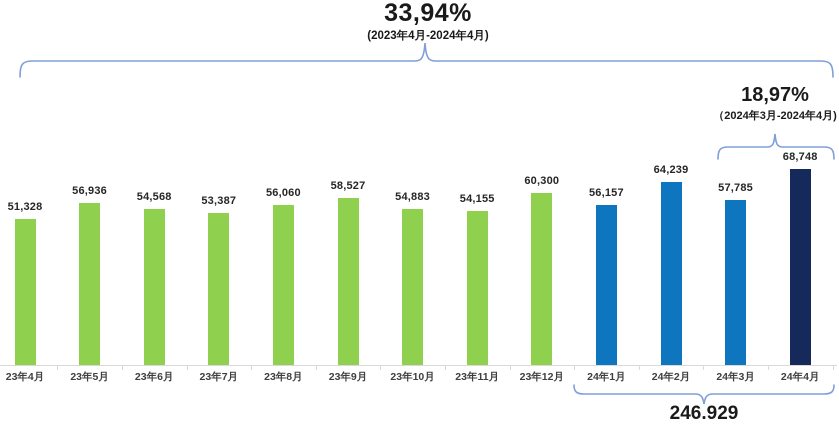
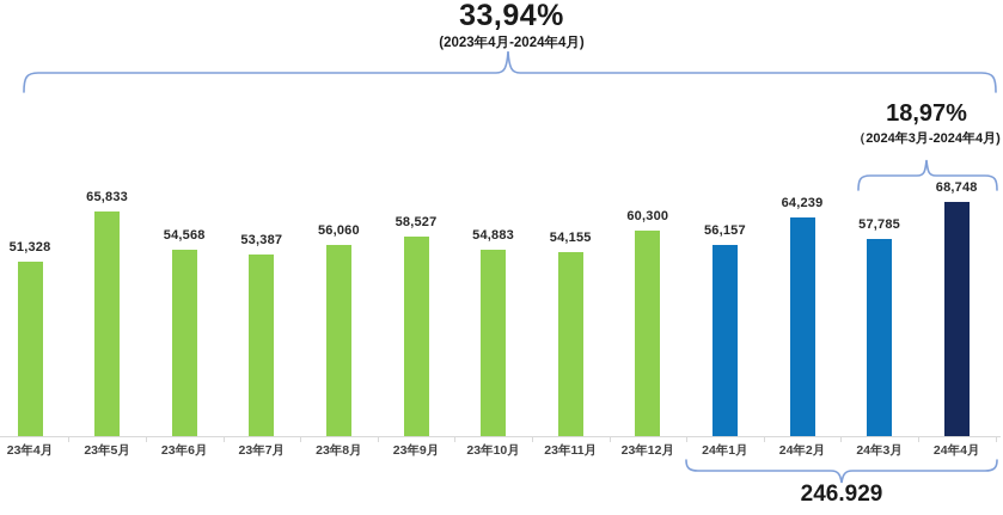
23年5月: 56,936 -> 65,833
